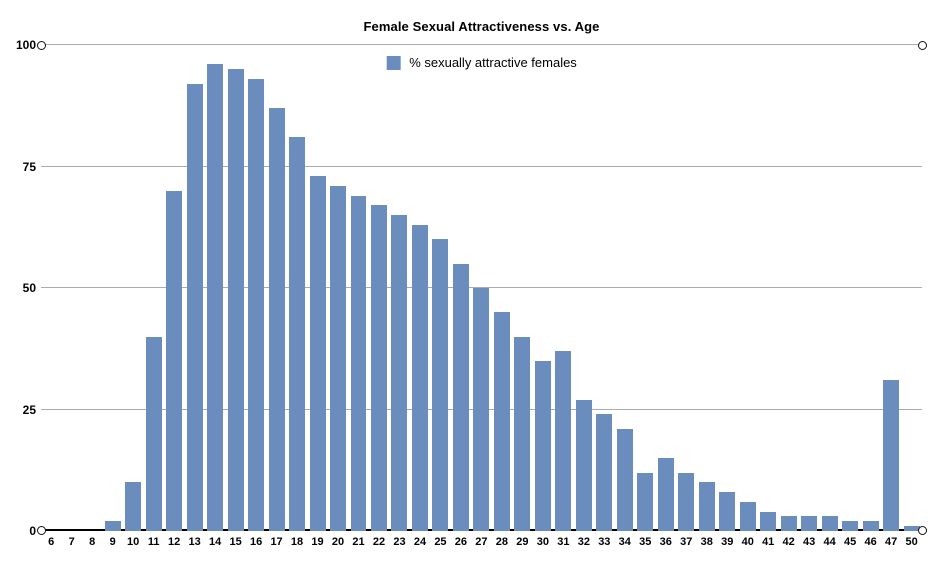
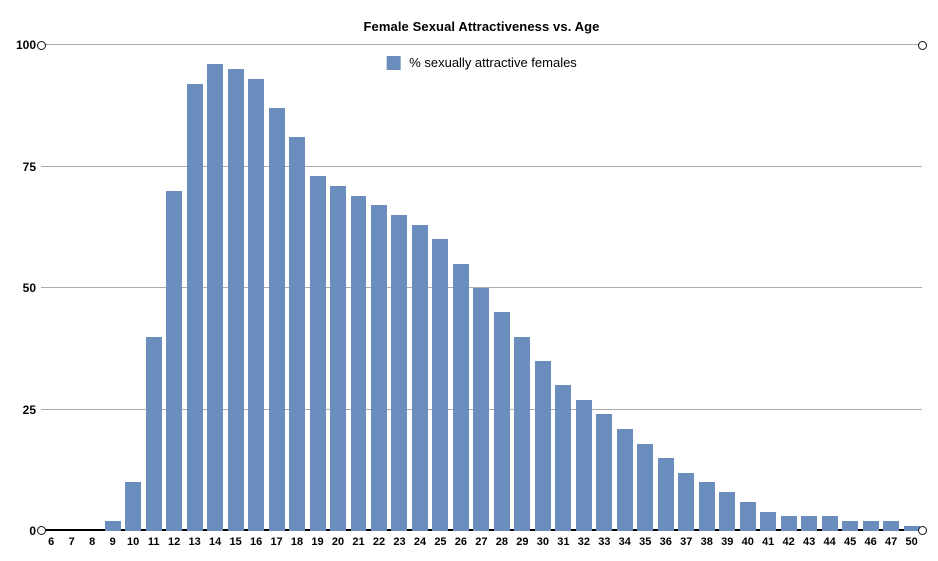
31: 37 -> 30
35: 12 -> 18
47: 31 -> 2
